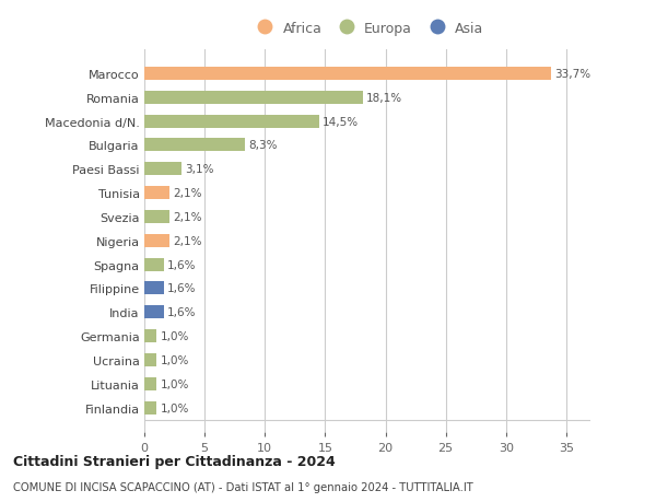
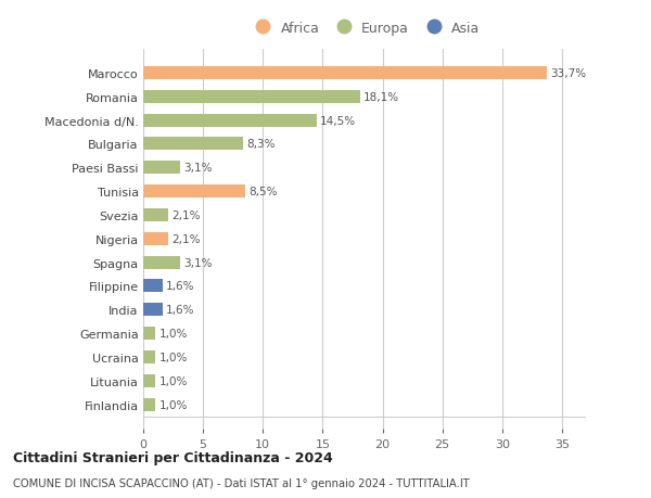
Tunisia: 2,1% -> 8,5%
Spagna: 1,6% -> 3,1%
